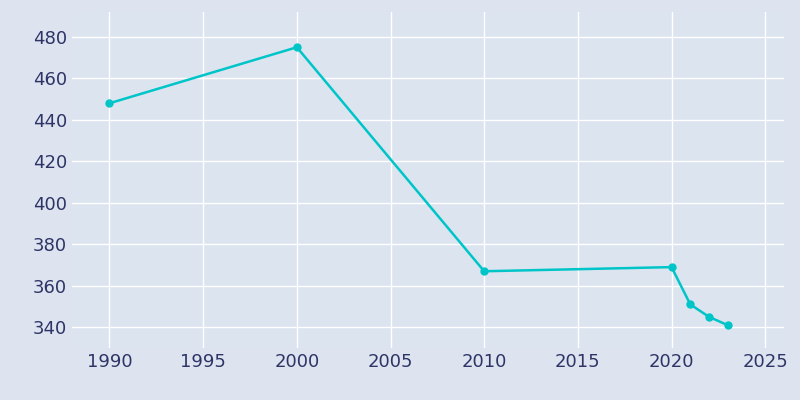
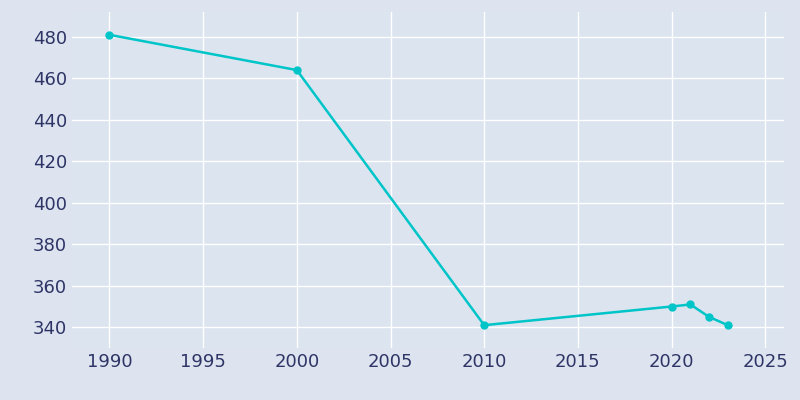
1990: 448 -> 481
2000: 475 -> 464
2010: 367 -> 341
2020: 369 -> 350
